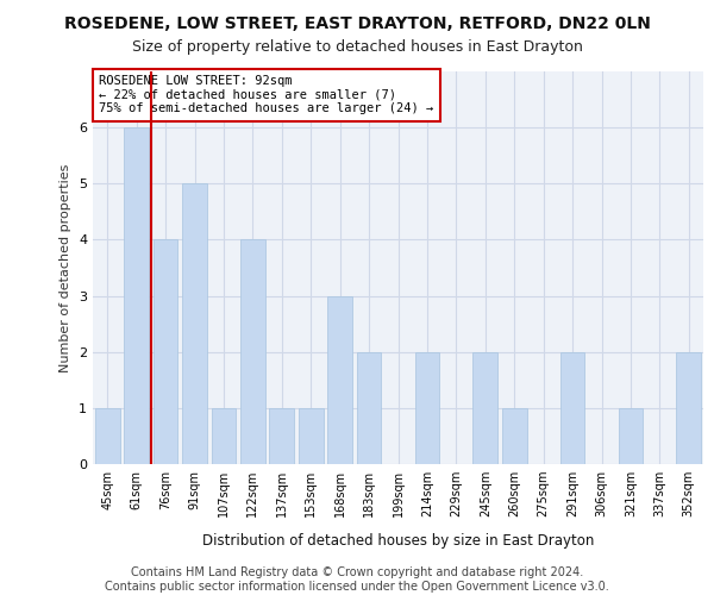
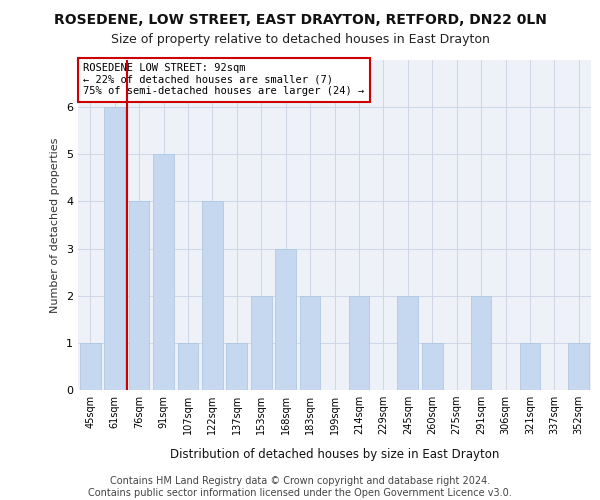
153sqm: 1 -> 2
352sqm: 2 -> 1
